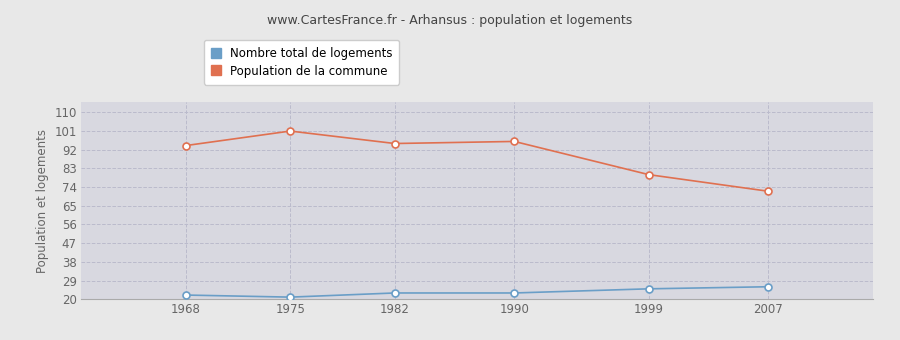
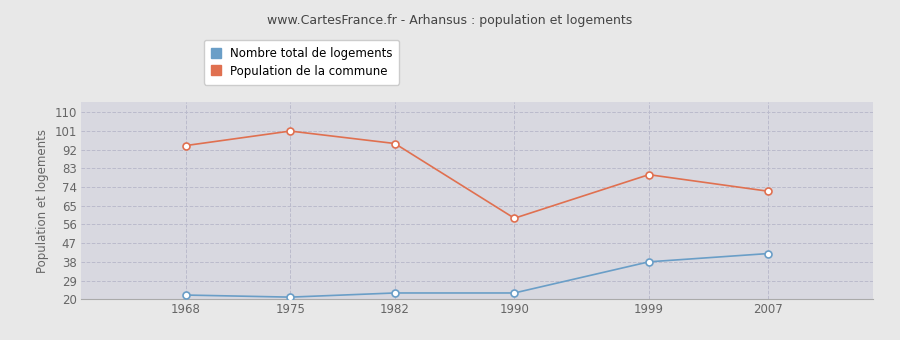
Population de la commune/1990: 96 -> 59
Nombre total de logements/1999: 25 -> 38
Nombre total de logements/2007: 26 -> 42
